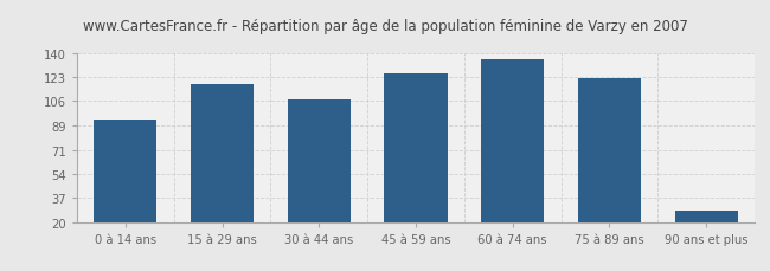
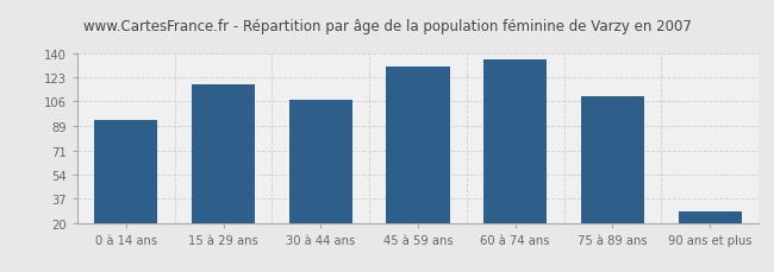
45 à 59 ans: 126 -> 131
75 à 89 ans: 122 -> 110
